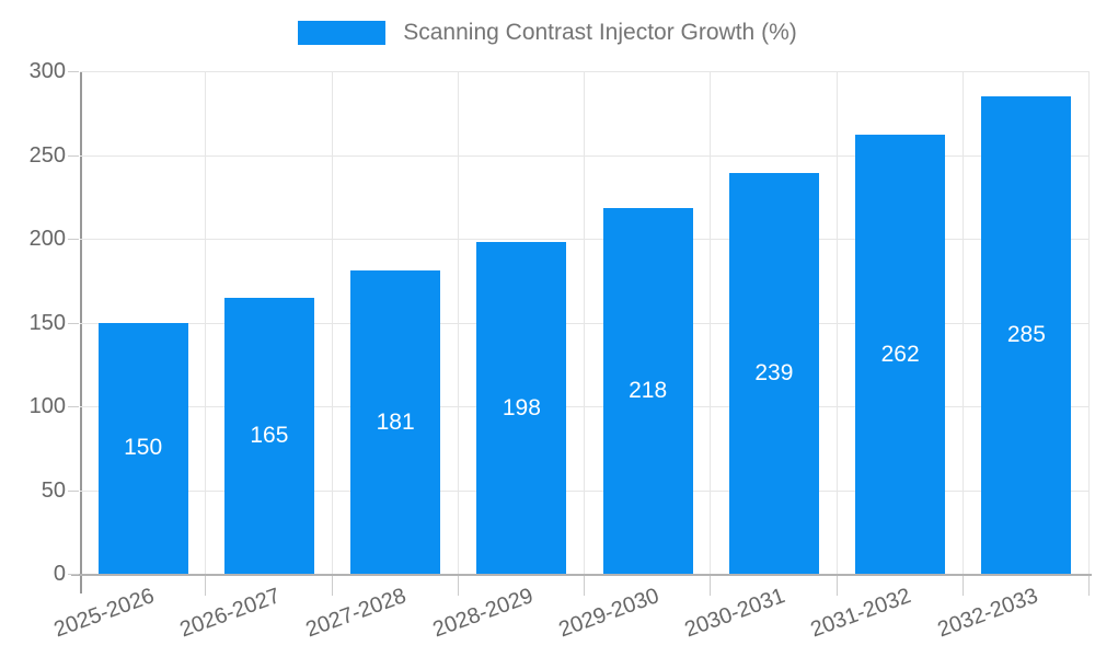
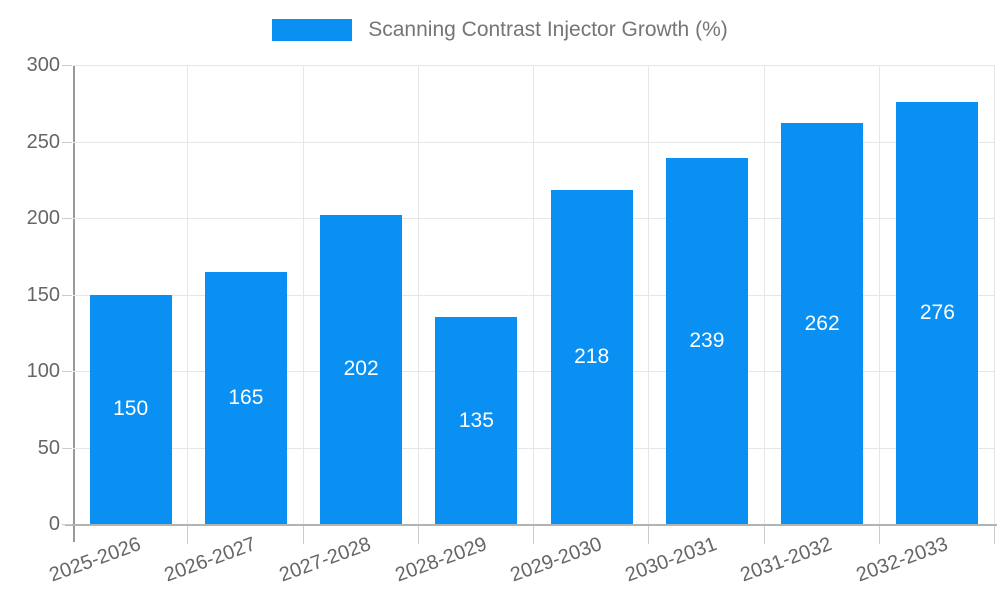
2027-2028: 181 -> 202
2028-2029: 198 -> 135
2032-2033: 285 -> 276
